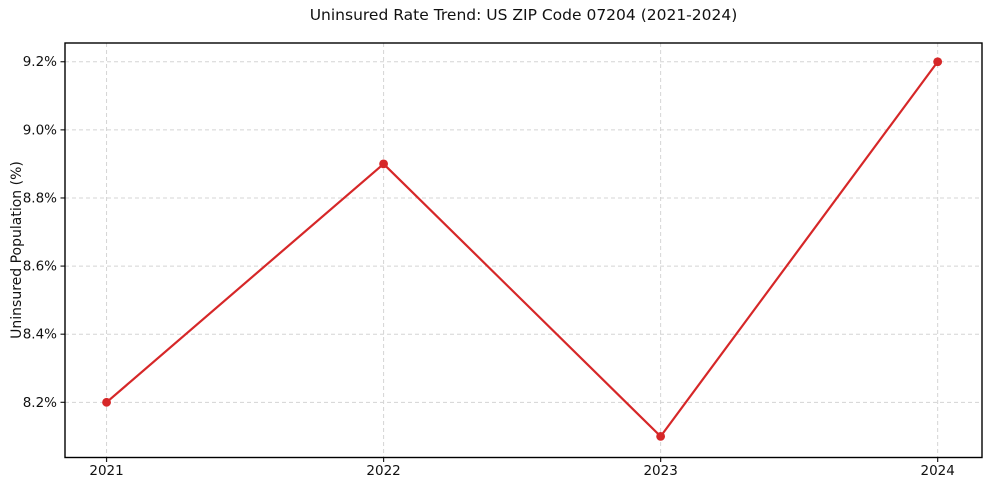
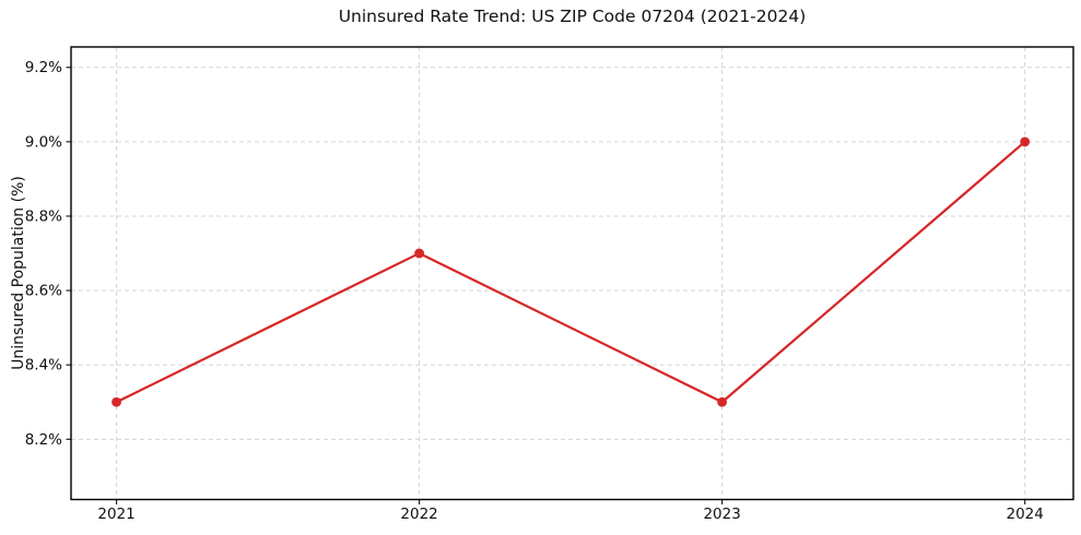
2021: 8.2% -> 8.3%
2022: 8.9% -> 8.7%
2023: 8.1% -> 8.3%
2024: 9.2% -> 9.0%
